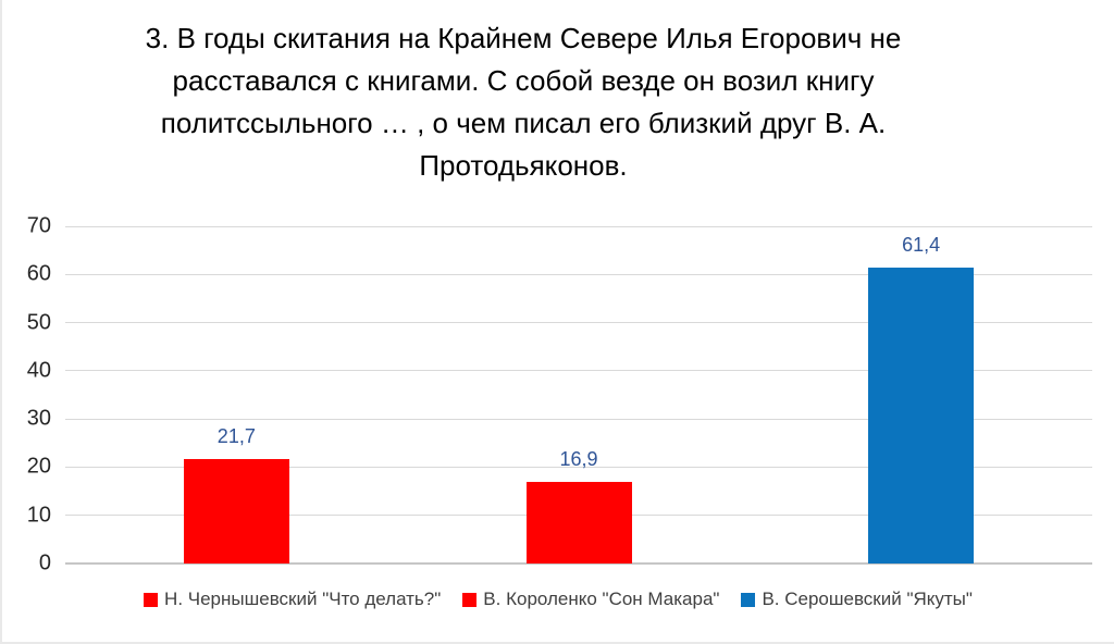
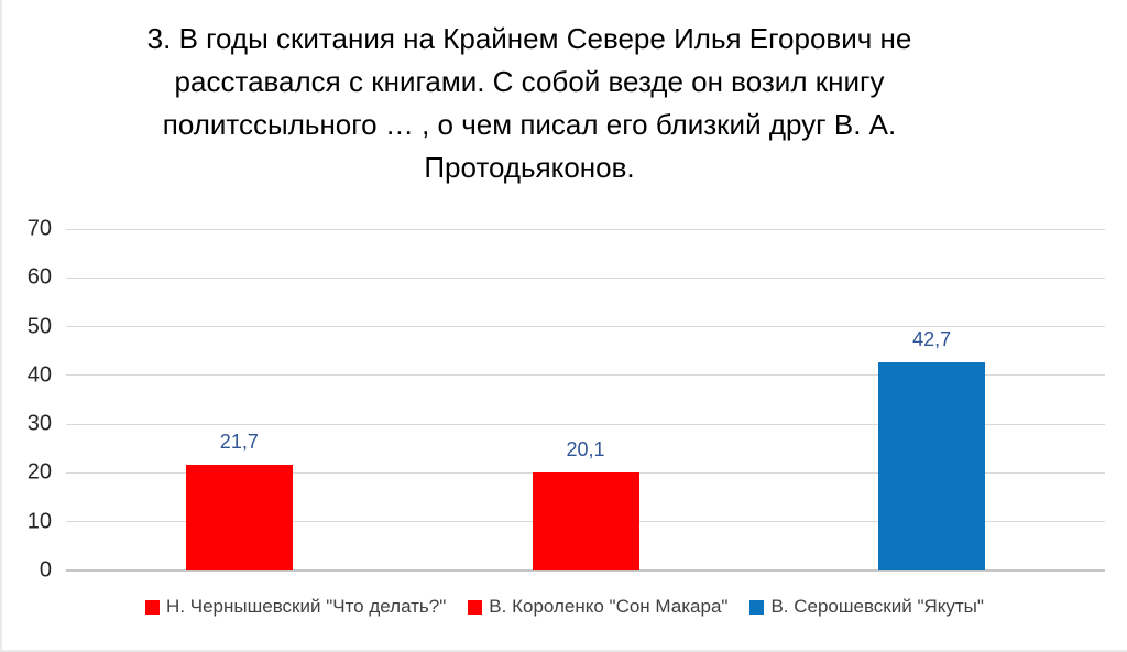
В. Короленко "Сон Макара": 16,9 -> 20,1
В. Серошевский "Якуты": 61,4 -> 42,7
